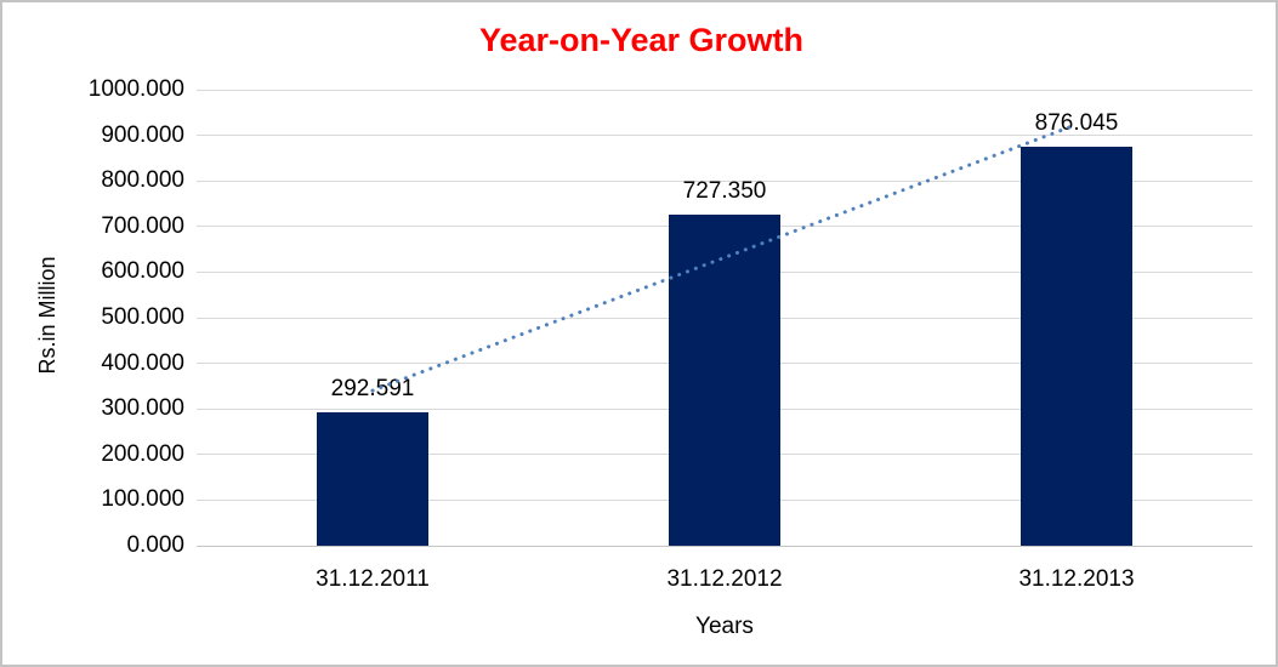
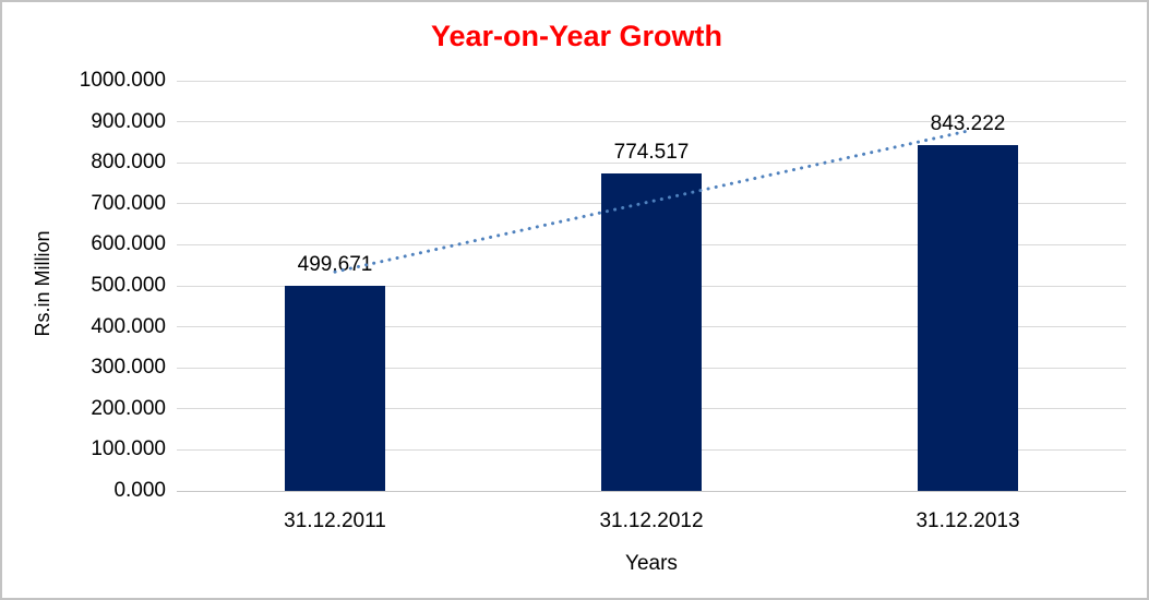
31.12.2011: 292.591 -> 499.671
31.12.2012: 727.350 -> 774.517
31.12.2013: 876.045 -> 843.222
